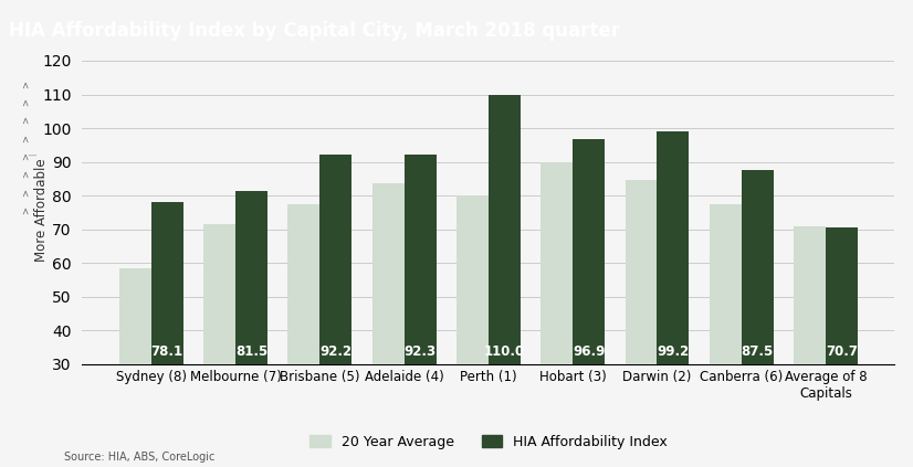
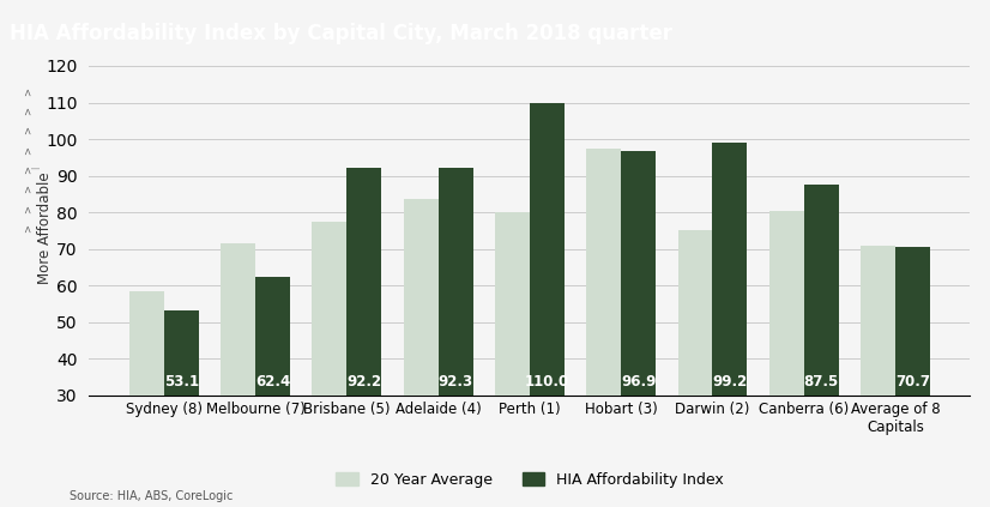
HIA Affordability Index/Sydney (8): 78.1 -> 53.1
HIA Affordability Index/Melbourne (7): 81.5 -> 62.4
20 Year Average/Hobart (3): 90.0 -> 97.5
20 Year Average/Darwin (2): 84.5 -> 75.0
20 Year Average/Canberra (6): 77.5 -> 80.5
